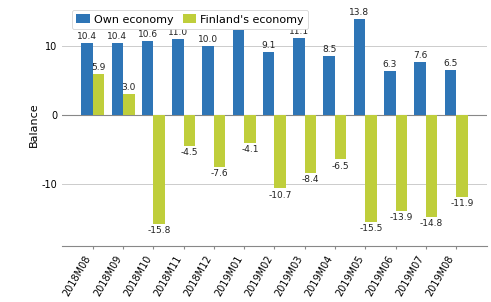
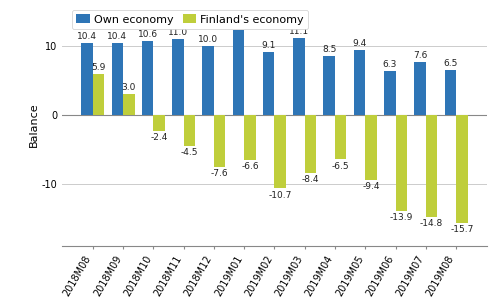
Finland's economy/2018M10: -15.8 -> -2.4
Finland's economy/2019M01: -4.1 -> -6.6
Own economy/2019M05: 13.8 -> 9.4
Finland's economy/2019M05: -15.5 -> -9.4
Finland's economy/2019M08: -11.9 -> -15.7
